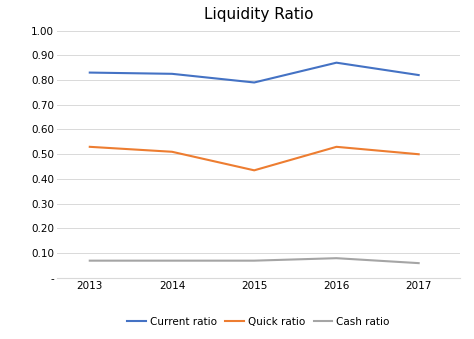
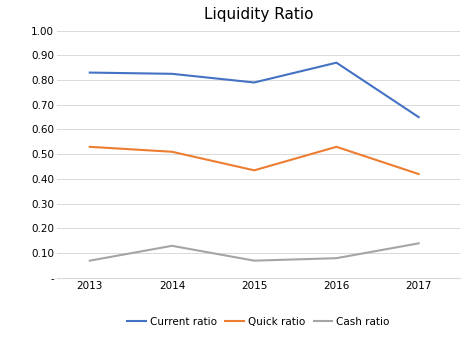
Cash ratio/2014: 0.07 -> 0.13
Current ratio/2017: 0.820 -> 0.650
Quick ratio/2017: 0.500 -> 0.420
Cash ratio/2017: 0.06 -> 0.14
